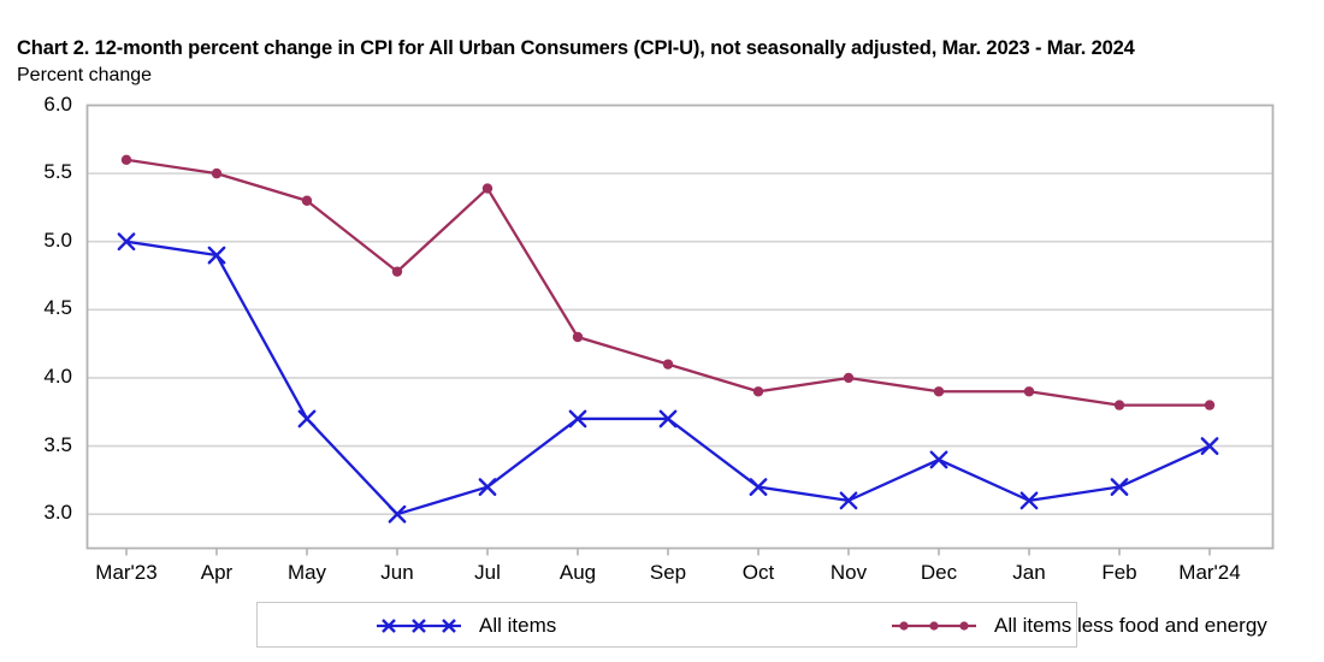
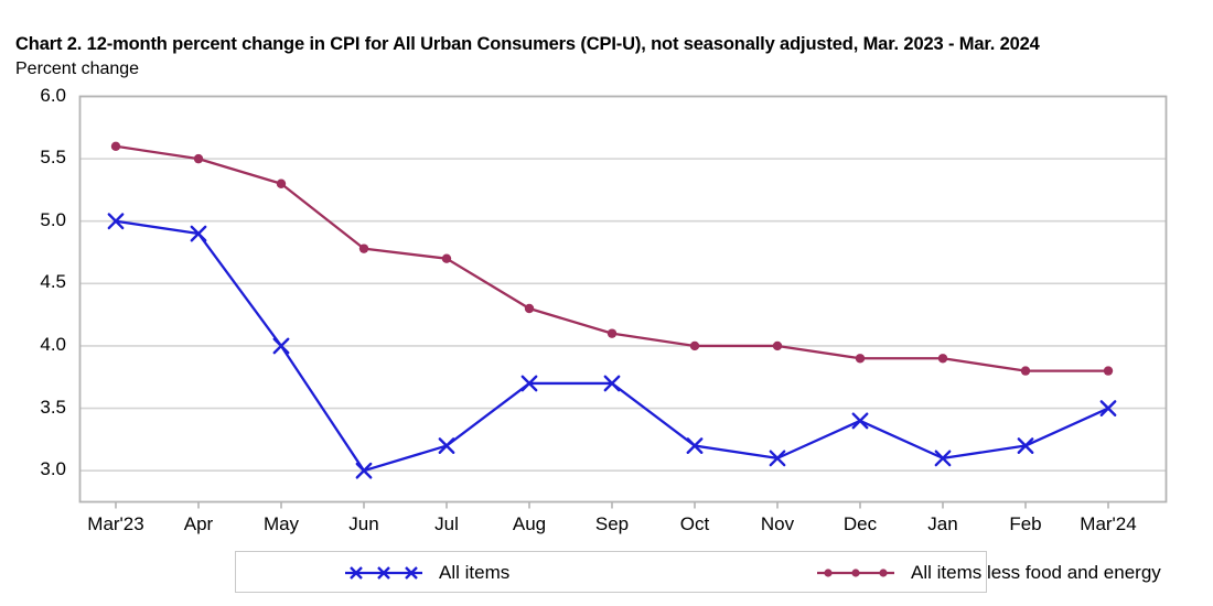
All items/May: 3.7 -> 4.0
All items less food and energy/Jul: 5.39 -> 4.70
All items less food and energy/Oct: 3.90 -> 4.00
